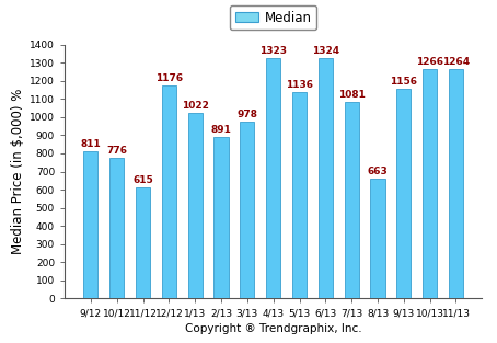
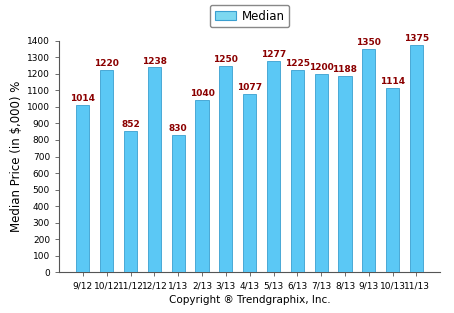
9/12: 811 -> 1014
10/12: 776 -> 1220
11/12: 615 -> 852
12/12: 1176 -> 1238
1/13: 1022 -> 830
2/13: 891 -> 1040
3/13: 978 -> 1250
4/13: 1323 -> 1077
5/13: 1136 -> 1277
6/13: 1324 -> 1225
7/13: 1081 -> 1200
8/13: 663 -> 1188
9/13: 1156 -> 1350
10/13: 1266 -> 1114
11/13: 1264 -> 1375
